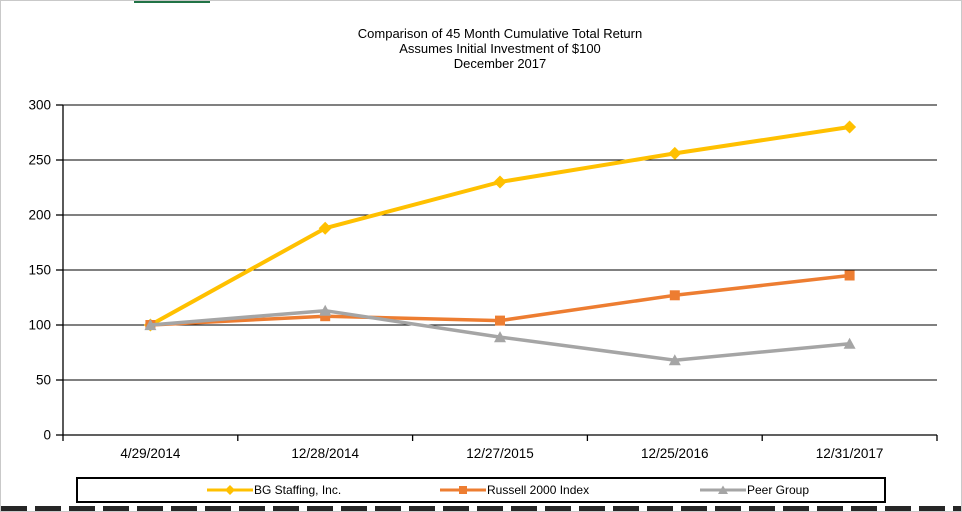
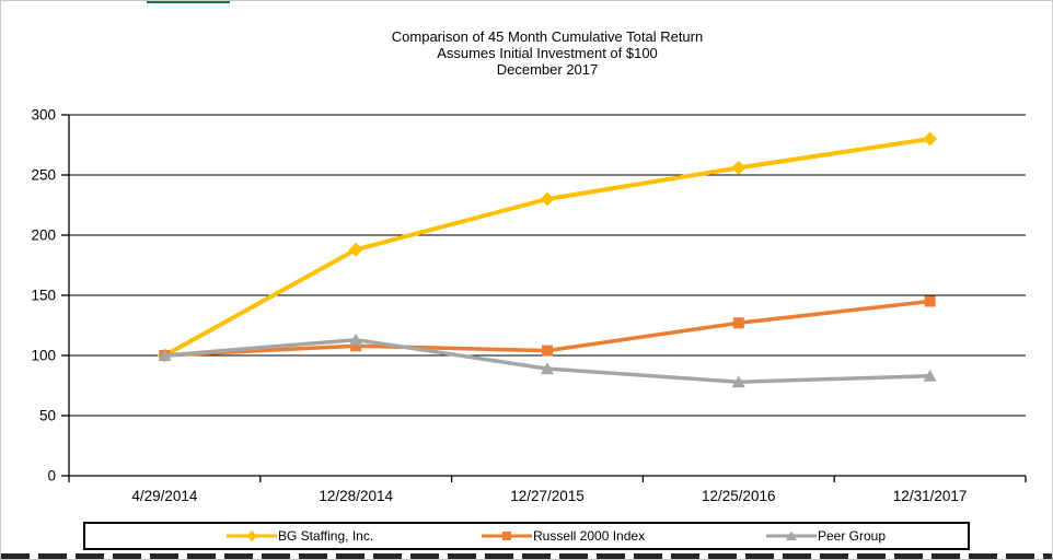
Peer Group/12/25/2016: 68 -> 78
